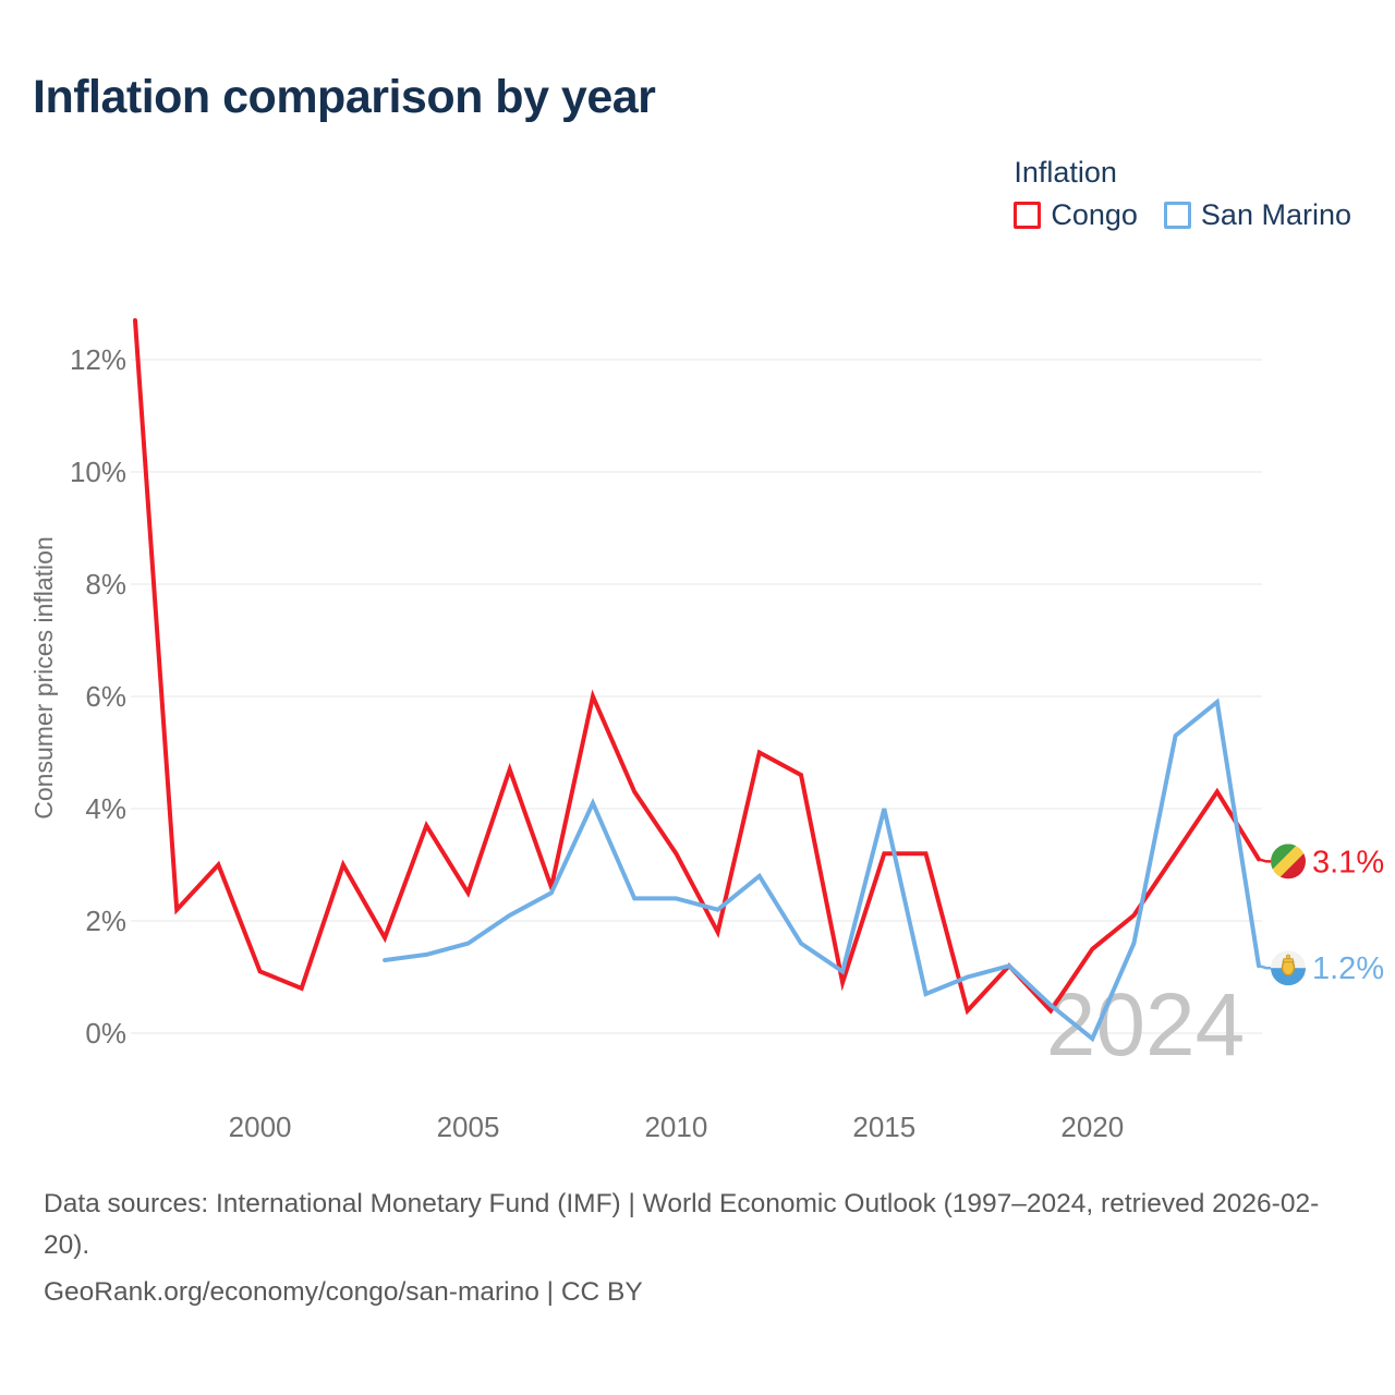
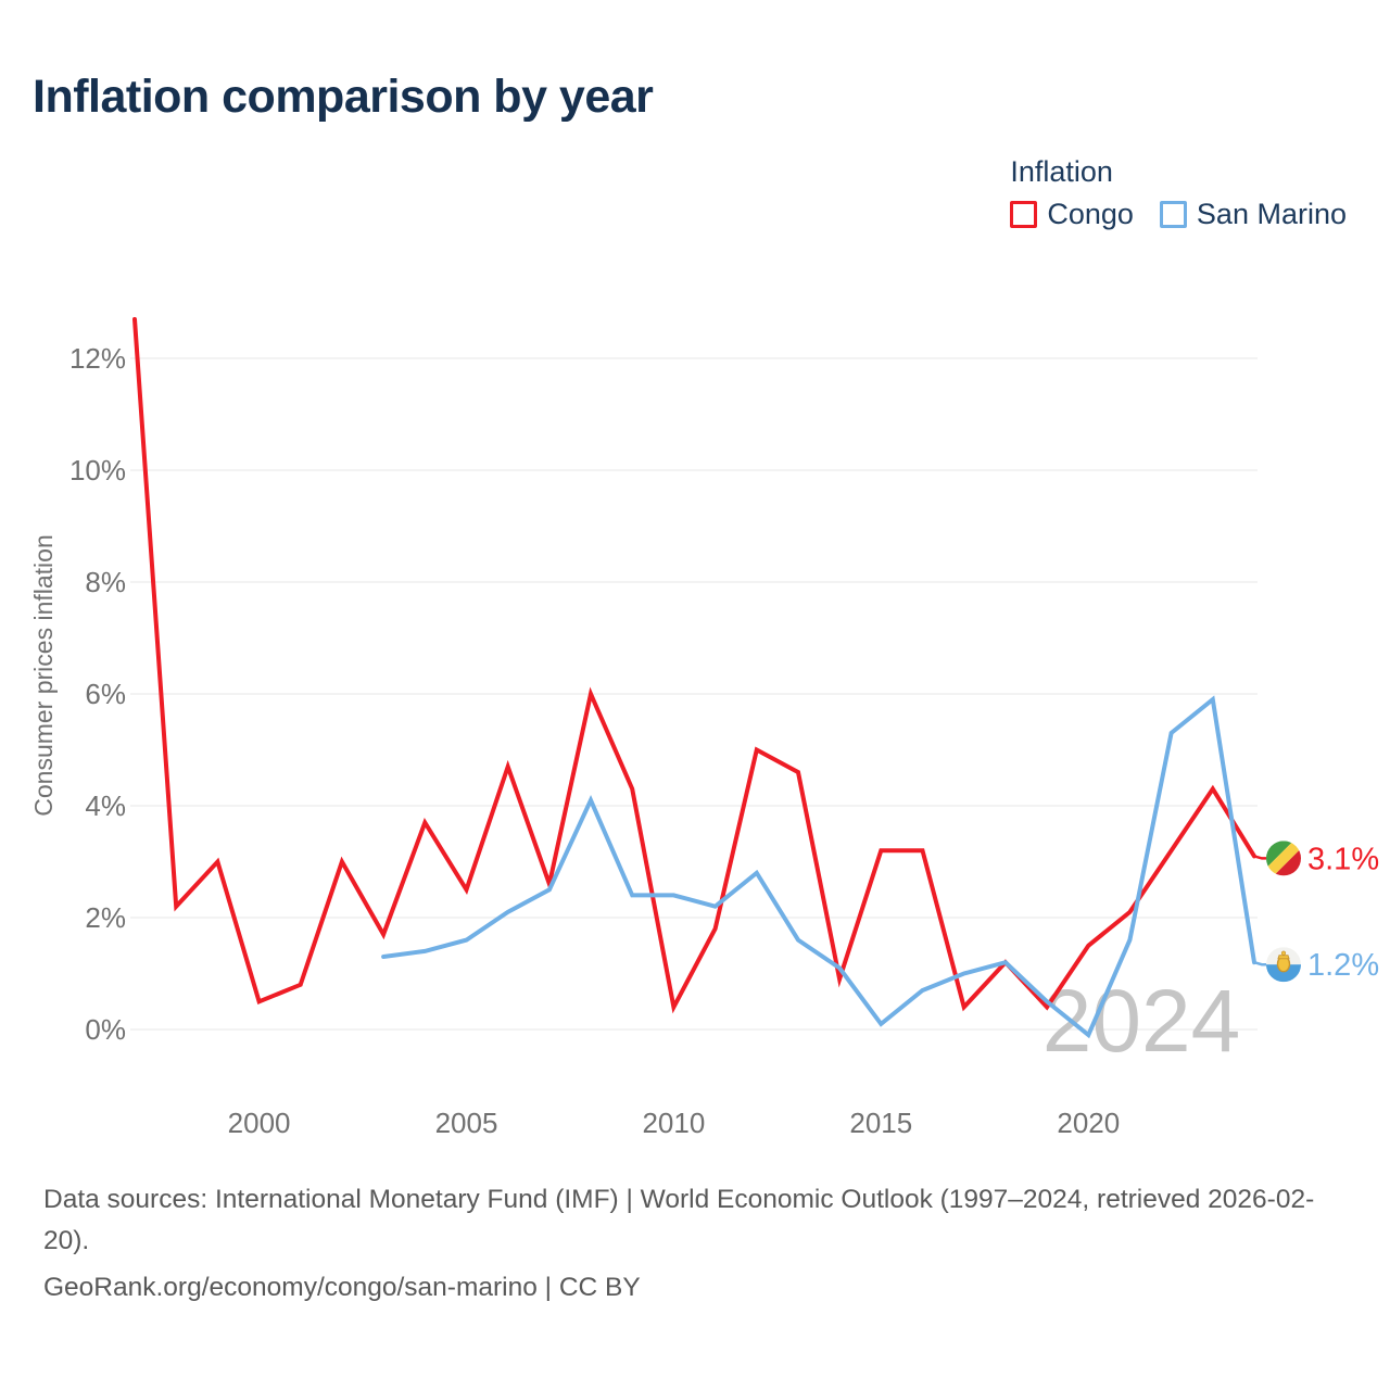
Congo/2000: 1.1% -> 0.5%
Congo/2010: 3.2% -> 0.4%
San Marino/2015: 4.0% -> 0.1%
